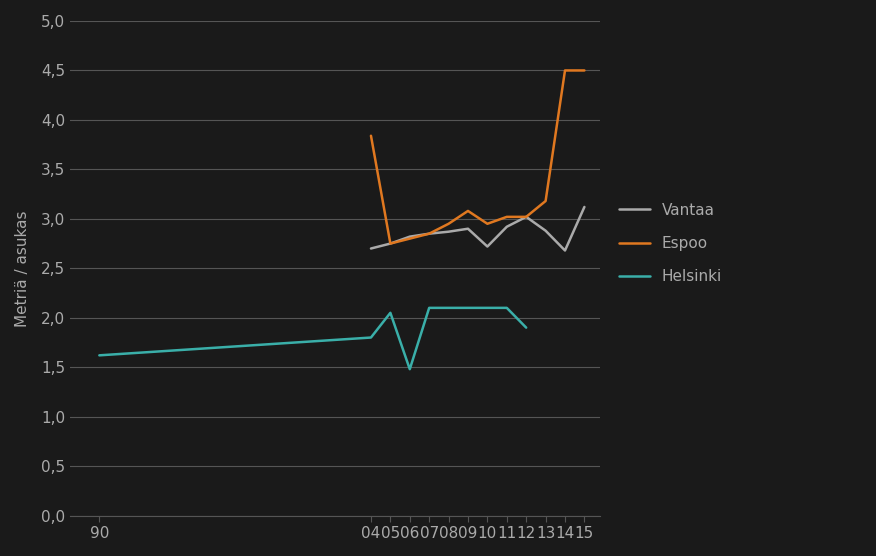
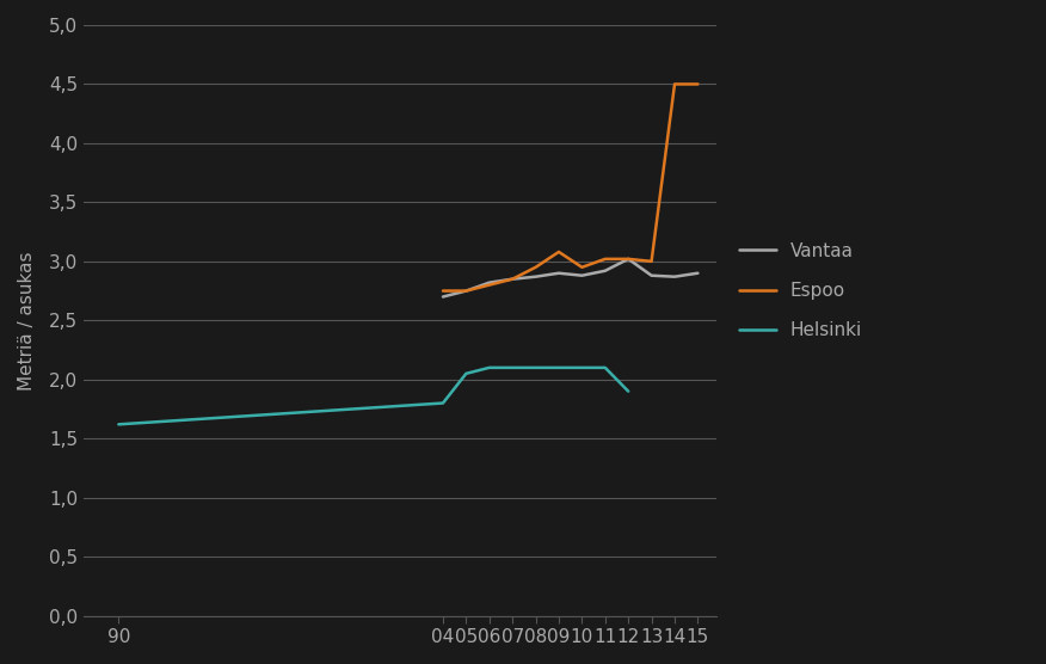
Espoo/04: 3,84 -> 2,75
Helsinki/06: 1,48 -> 2,10
Vantaa/10: 2,72 -> 2,88
Espoo/13: 3,18 -> 3,00
Vantaa/14: 2,68 -> 2,87
Vantaa/15: 3,12 -> 2,90
